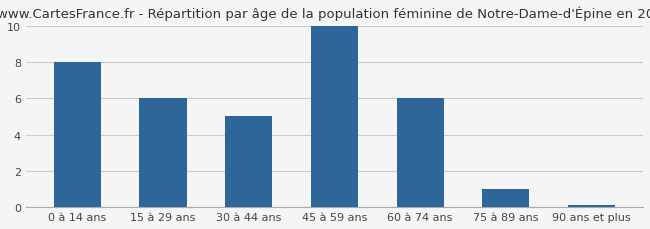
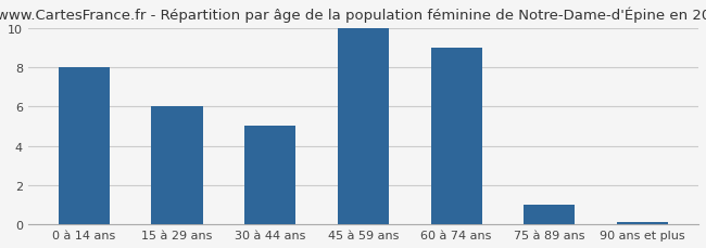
60 à 74 ans: 6.0 -> 9.0
